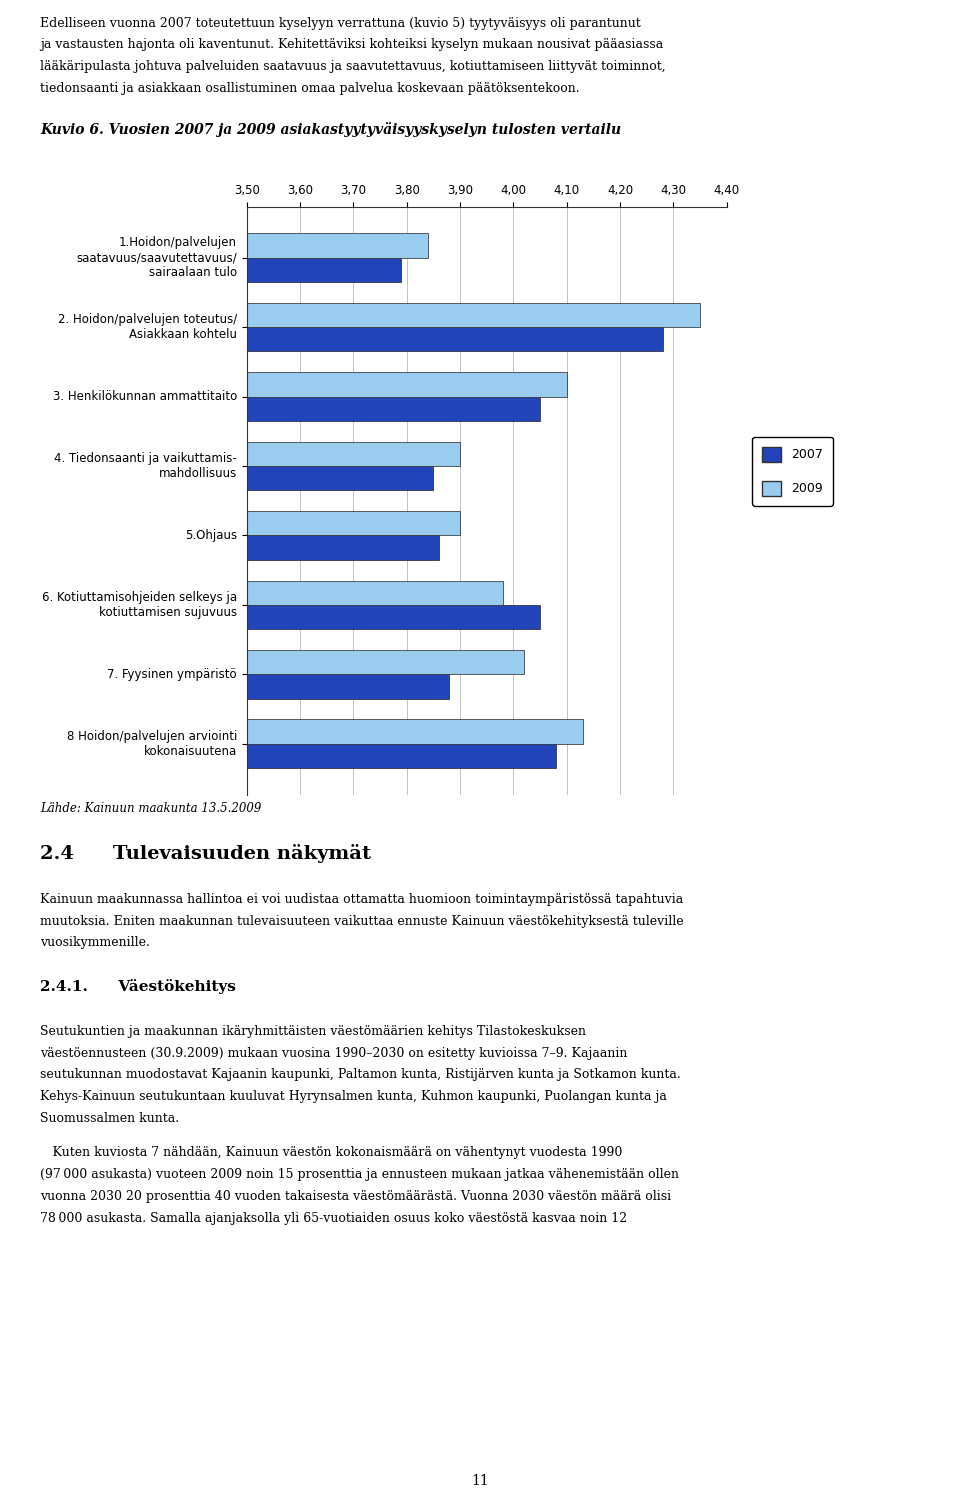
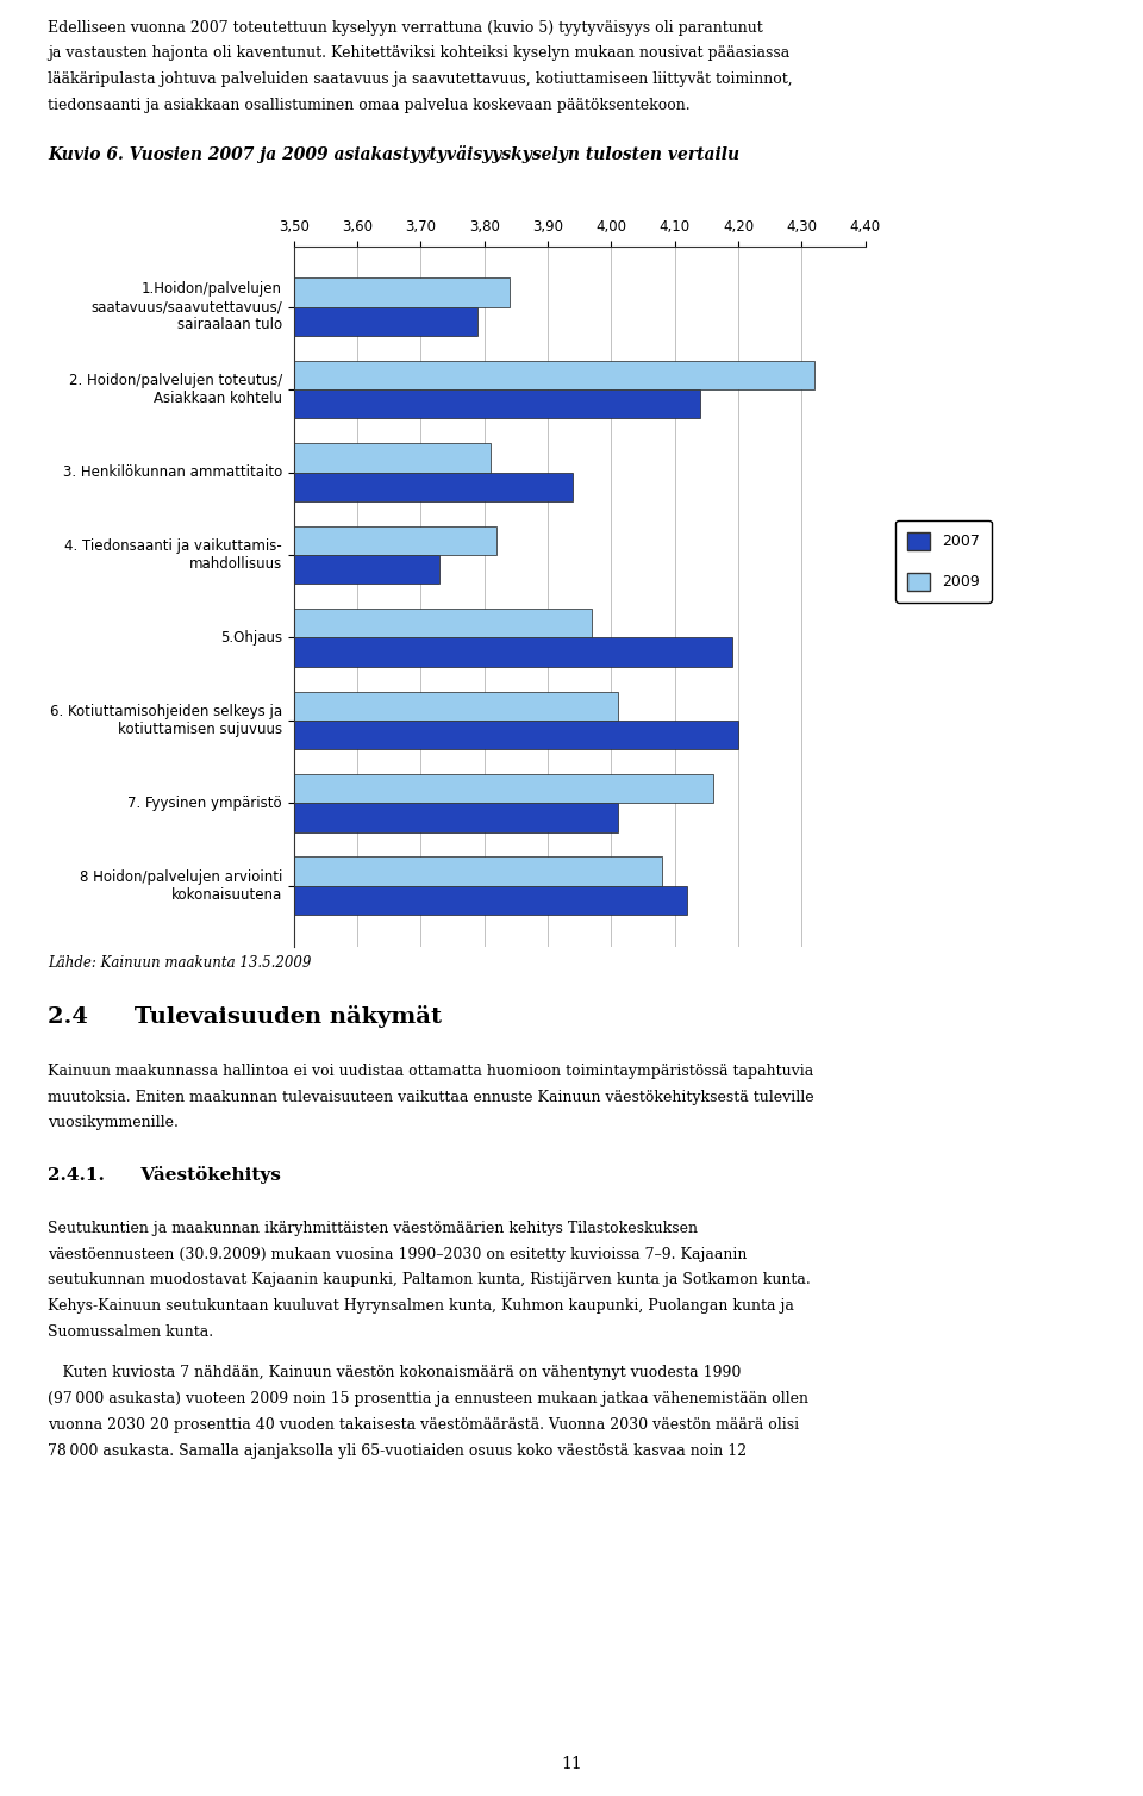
2009/2. Hoidon/palvelujen toteutus/ Asiakkaan kohtelu: 4,35 -> 4,32
2007/2. Hoidon/palvelujen toteutus/ Asiakkaan kohtelu: 4,28 -> 4,14
2009/3. Henkilökunnan ammattitaito: 4,10 -> 3,81
2007/3. Henkilökunnan ammattitaito: 4,05 -> 3,94
2009/4. Tiedonsaanti ja vaikuttamis- mahdollisuus: 3,90 -> 3,82
2007/4. Tiedonsaanti ja vaikuttamis- mahdollisuus: 3,85 -> 3,73
2009/5.Ohjaus: 3,90 -> 3,97
2007/5.Ohjaus: 3,86 -> 4,19
2009/6. Kotiuttamisohjeiden selkeys ja kotiuttamisen sujuvuus: 3,98 -> 4,01
2007/6. Kotiuttamisohjeiden selkeys ja kotiuttamisen sujuvuus: 4,05 -> 4,20
2009/7. Fyysinen ympäristö: 4,02 -> 4,16
2007/7. Fyysinen ympäristö: 3,88 -> 4,01
2009/8 Hoidon/palvelujen arviointi kokonaisuutena: 4,13 -> 4,08
2007/8 Hoidon/palvelujen arviointi kokonaisuutena: 4,08 -> 4,12
